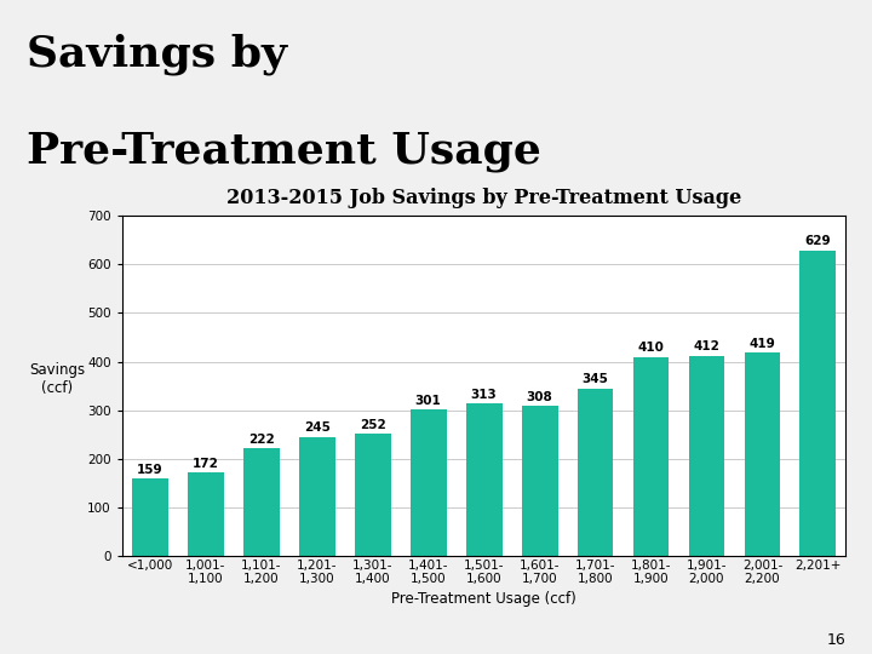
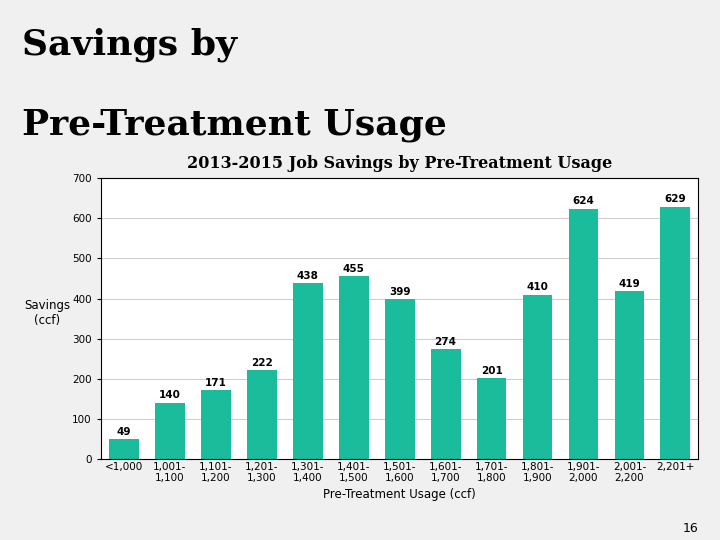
<1,000: 159 -> 49
1,001- 1,100: 172 -> 140
1,101- 1,200: 222 -> 171
1,201- 1,300: 245 -> 222
1,301- 1,400: 252 -> 438
1,401- 1,500: 301 -> 455
1,501- 1,600: 313 -> 399
1,601- 1,700: 308 -> 274
1,701- 1,800: 345 -> 201
1,901- 2,000: 412 -> 624
